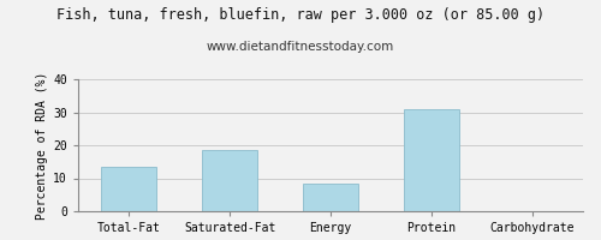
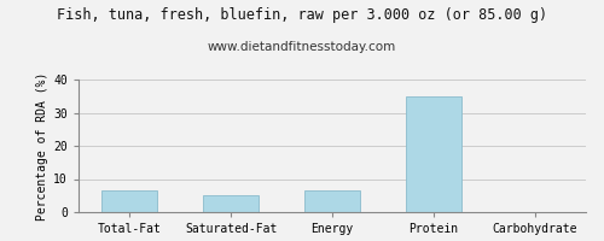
Total-Fat: 13.5 -> 6.5
Saturated-Fat: 18.5 -> 5.0
Energy: 8.5 -> 6.5
Protein: 31.0 -> 35.0
